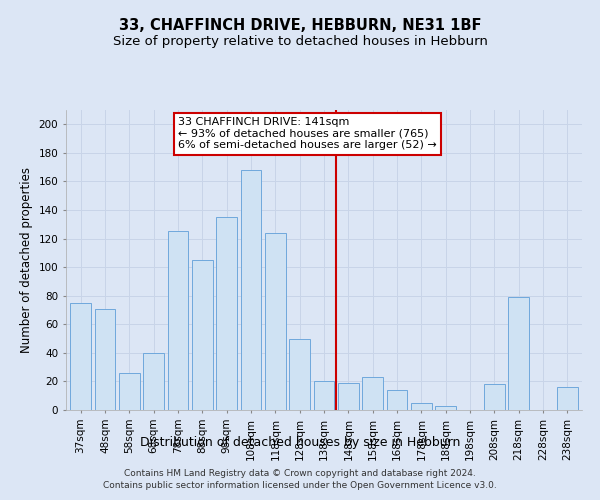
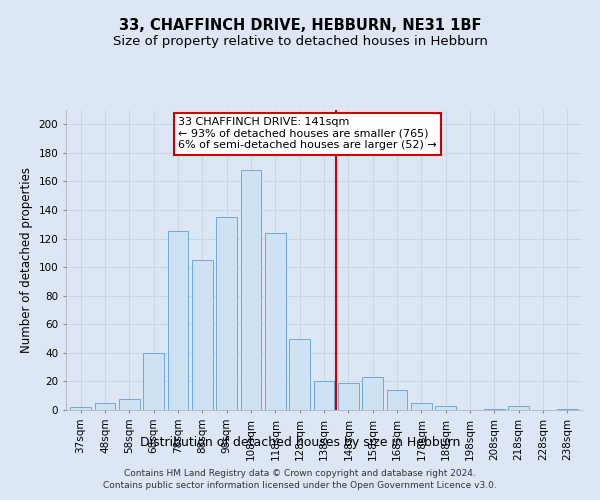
37sqm: 75 -> 2
48sqm: 71 -> 5
58sqm: 26 -> 8
208sqm: 18 -> 1
218sqm: 79 -> 3
238sqm: 16 -> 1
